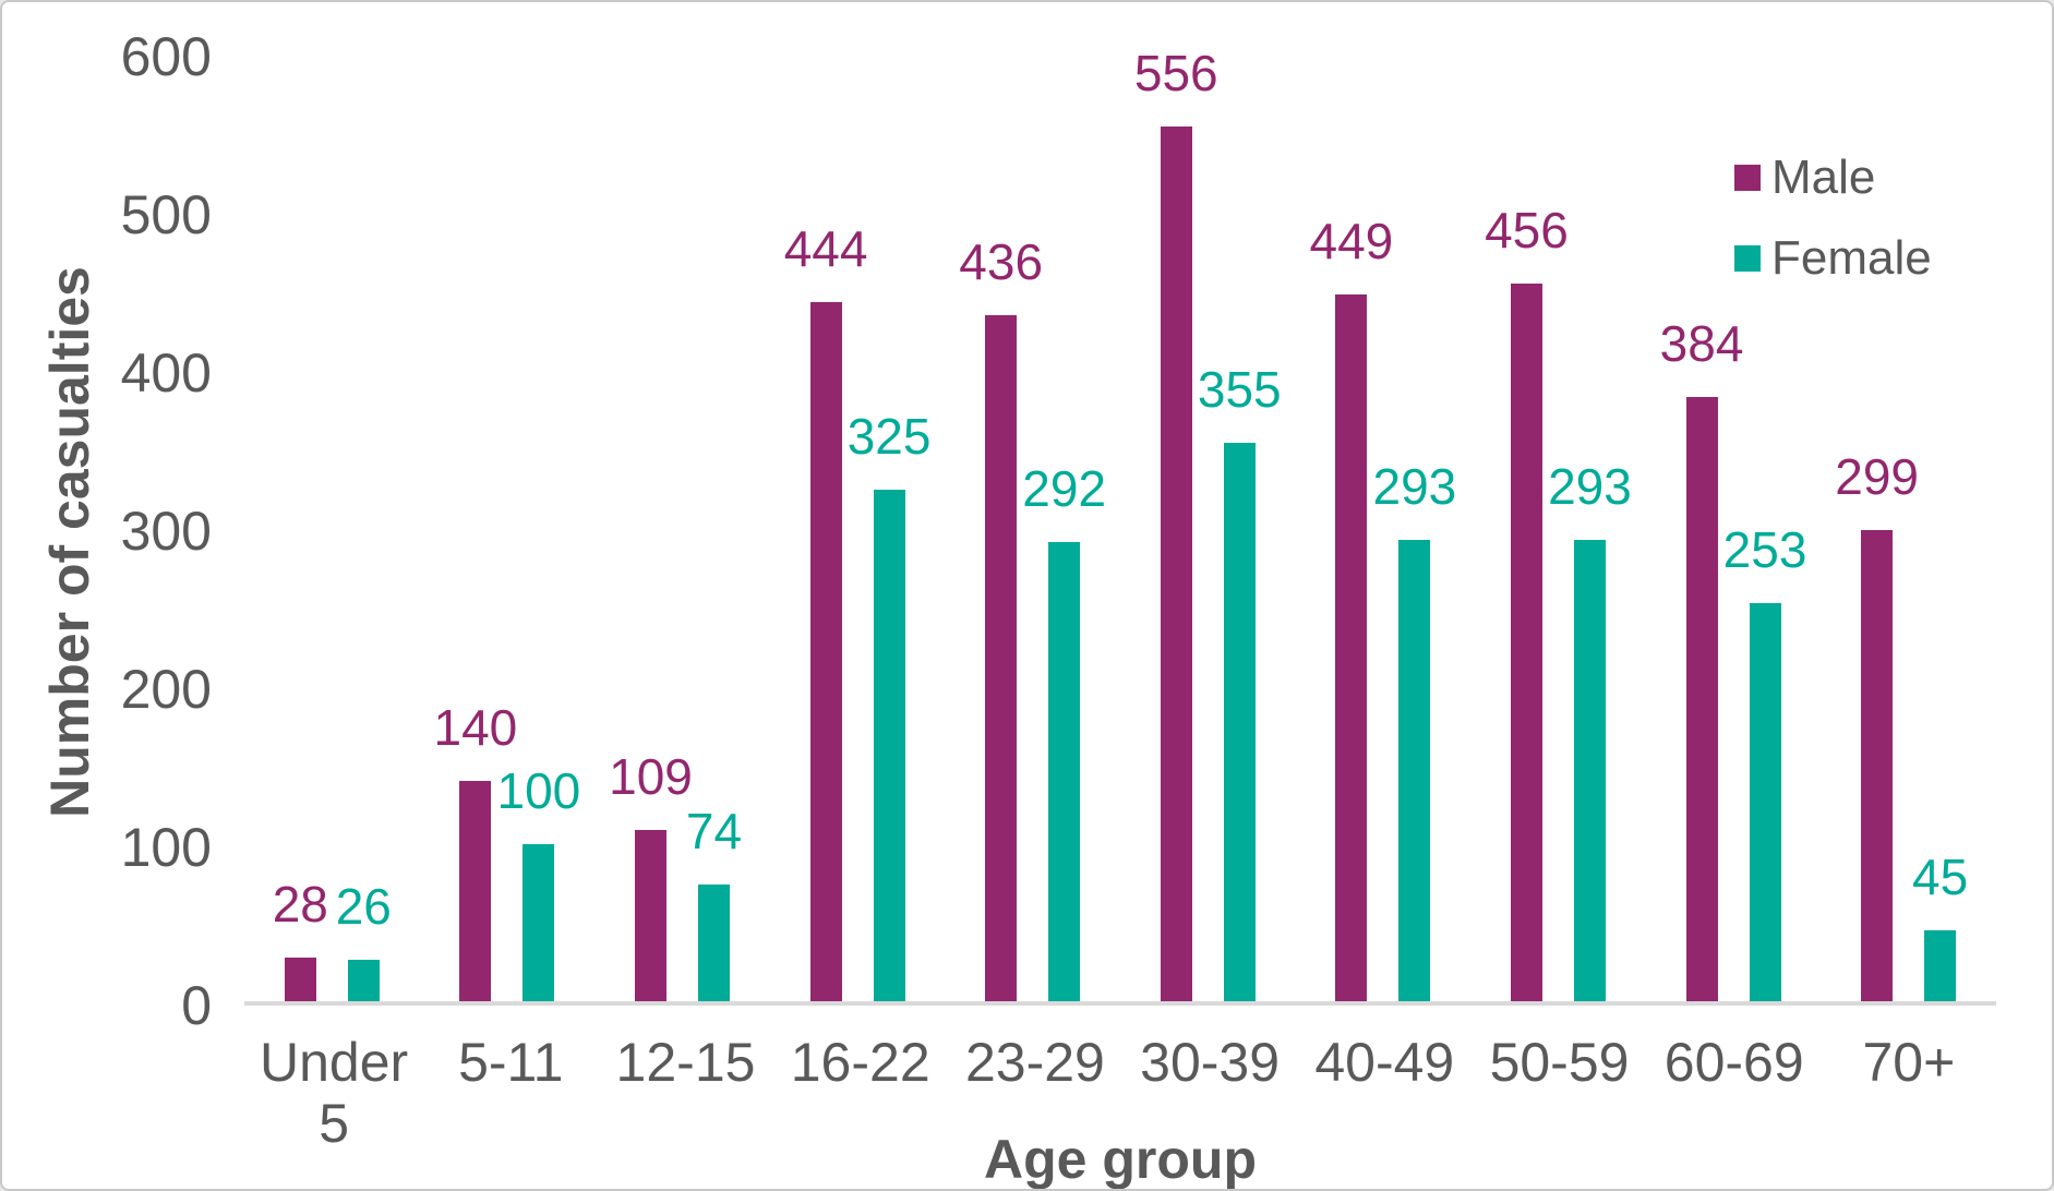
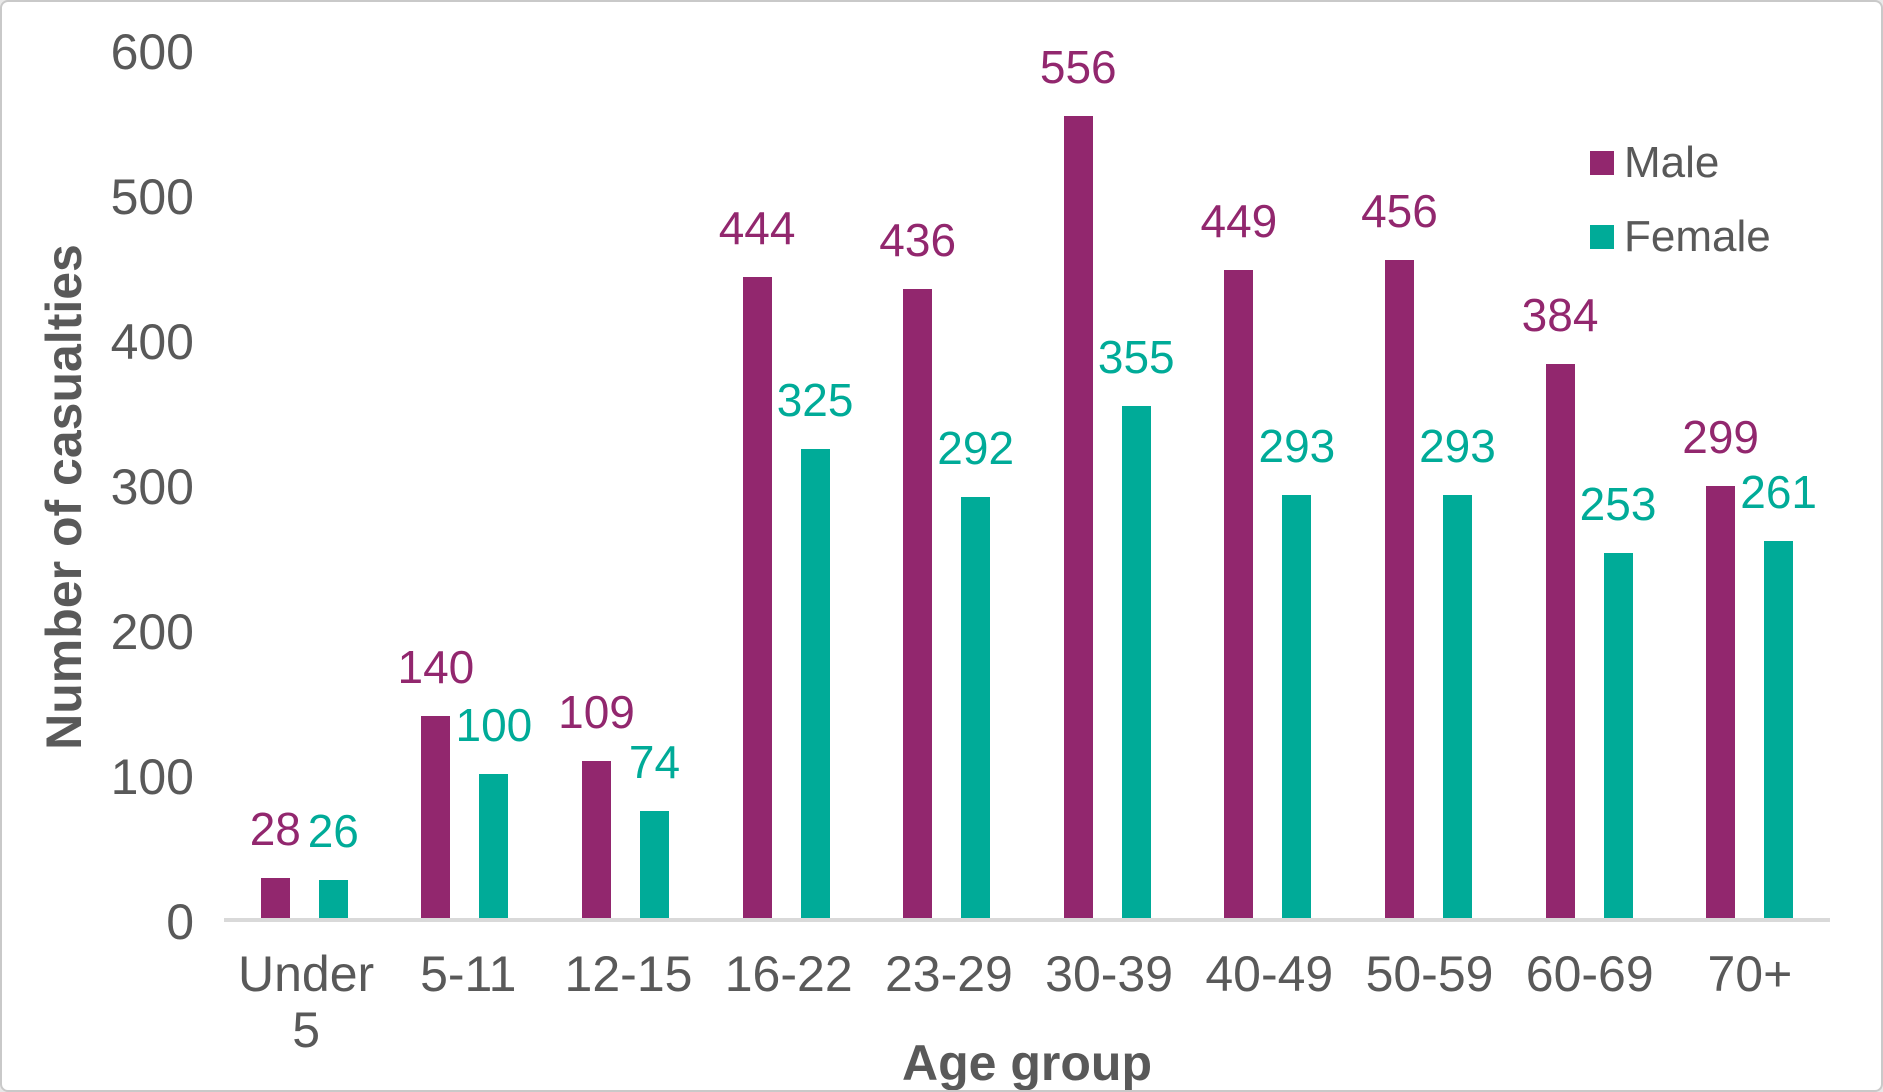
Female/70+: 45 -> 261
